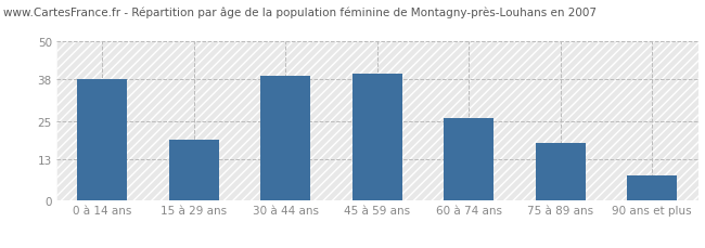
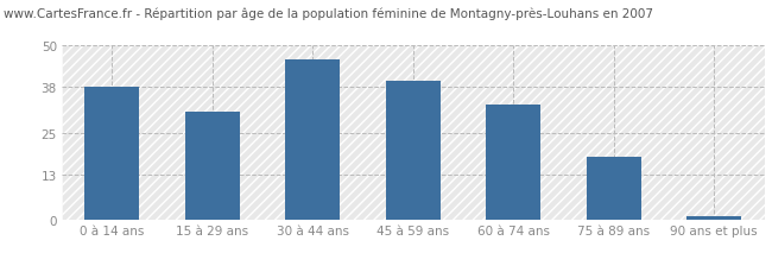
15 à 29 ans: 19 -> 31
30 à 44 ans: 39 -> 46
60 à 74 ans: 26 -> 33
90 ans et plus: 8 -> 1
